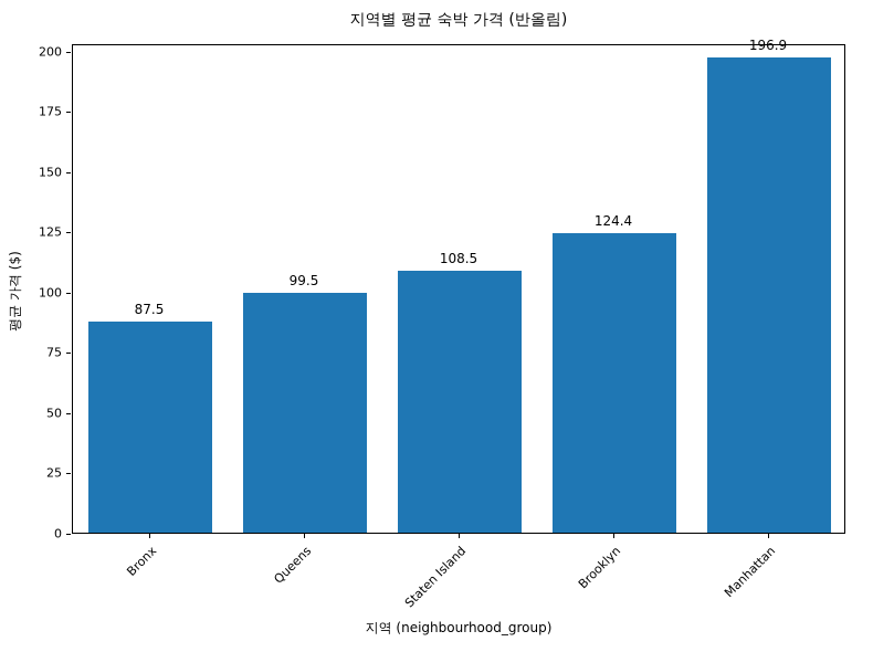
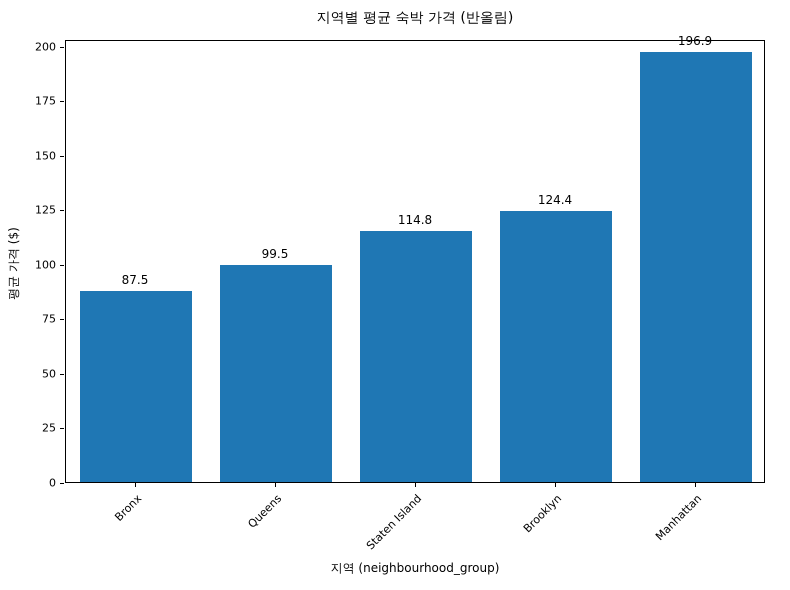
Staten Island: 108.5 -> 114.8
